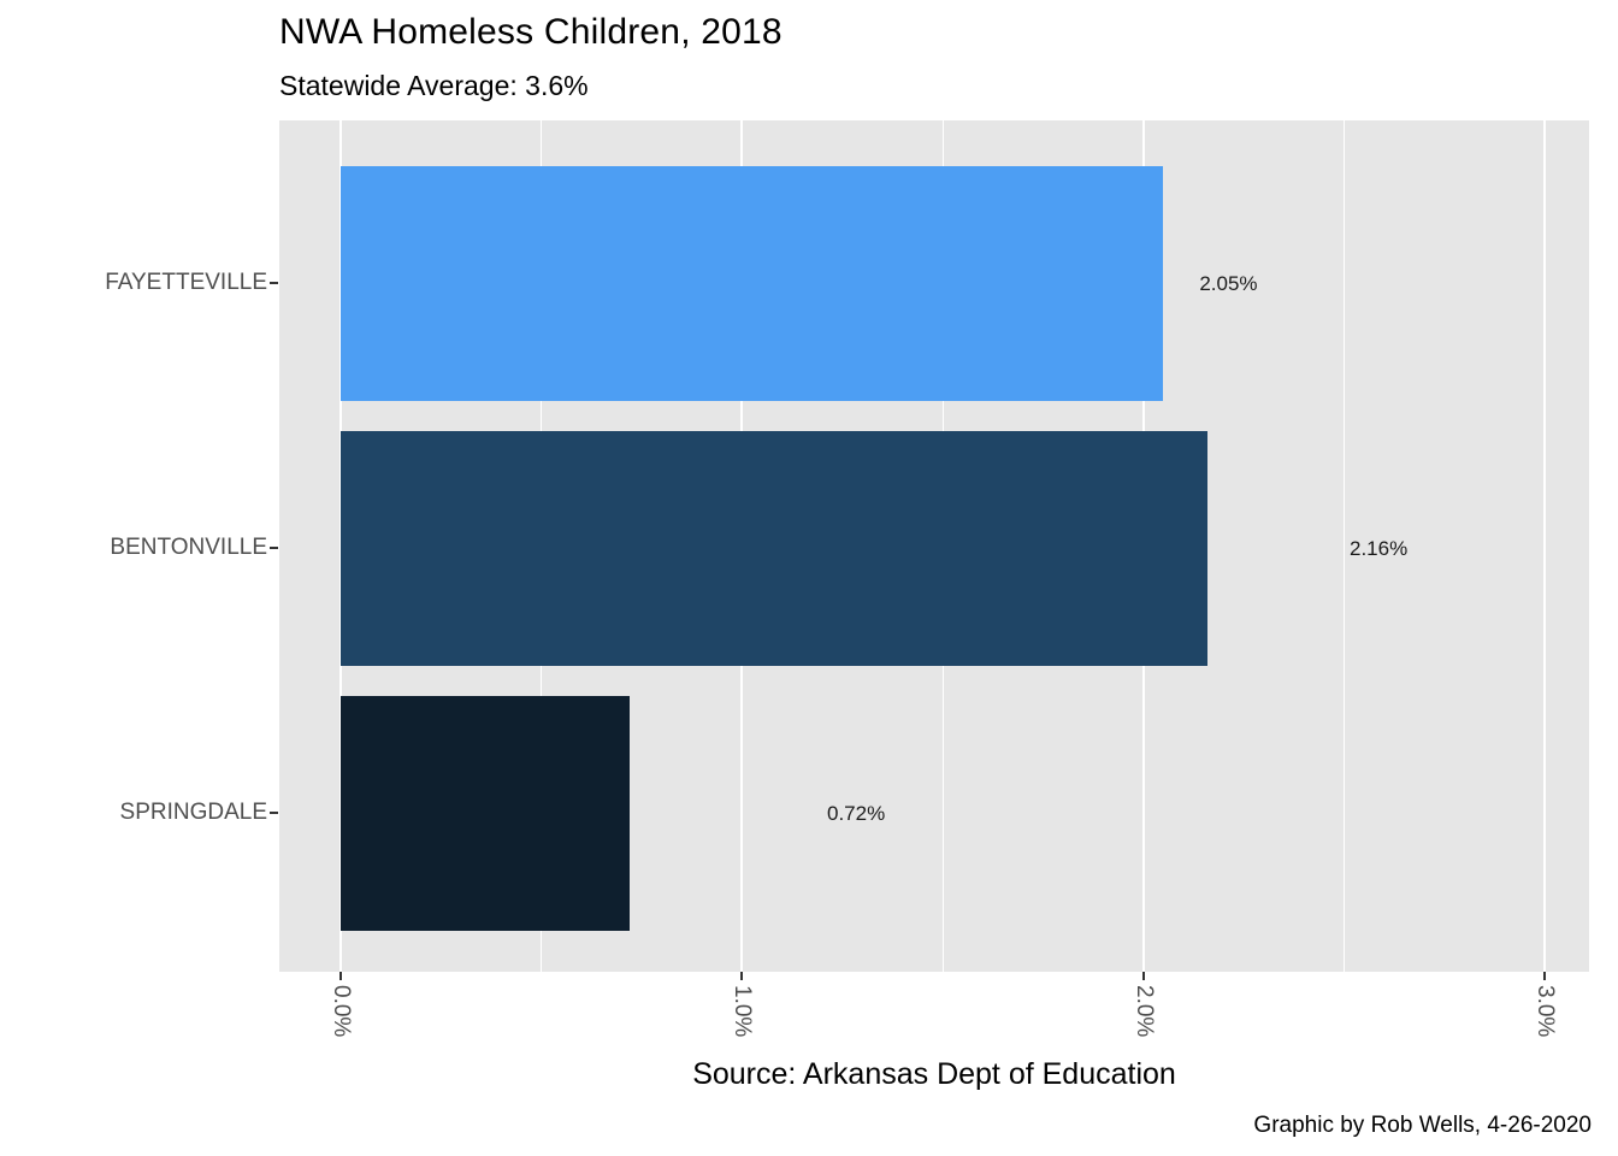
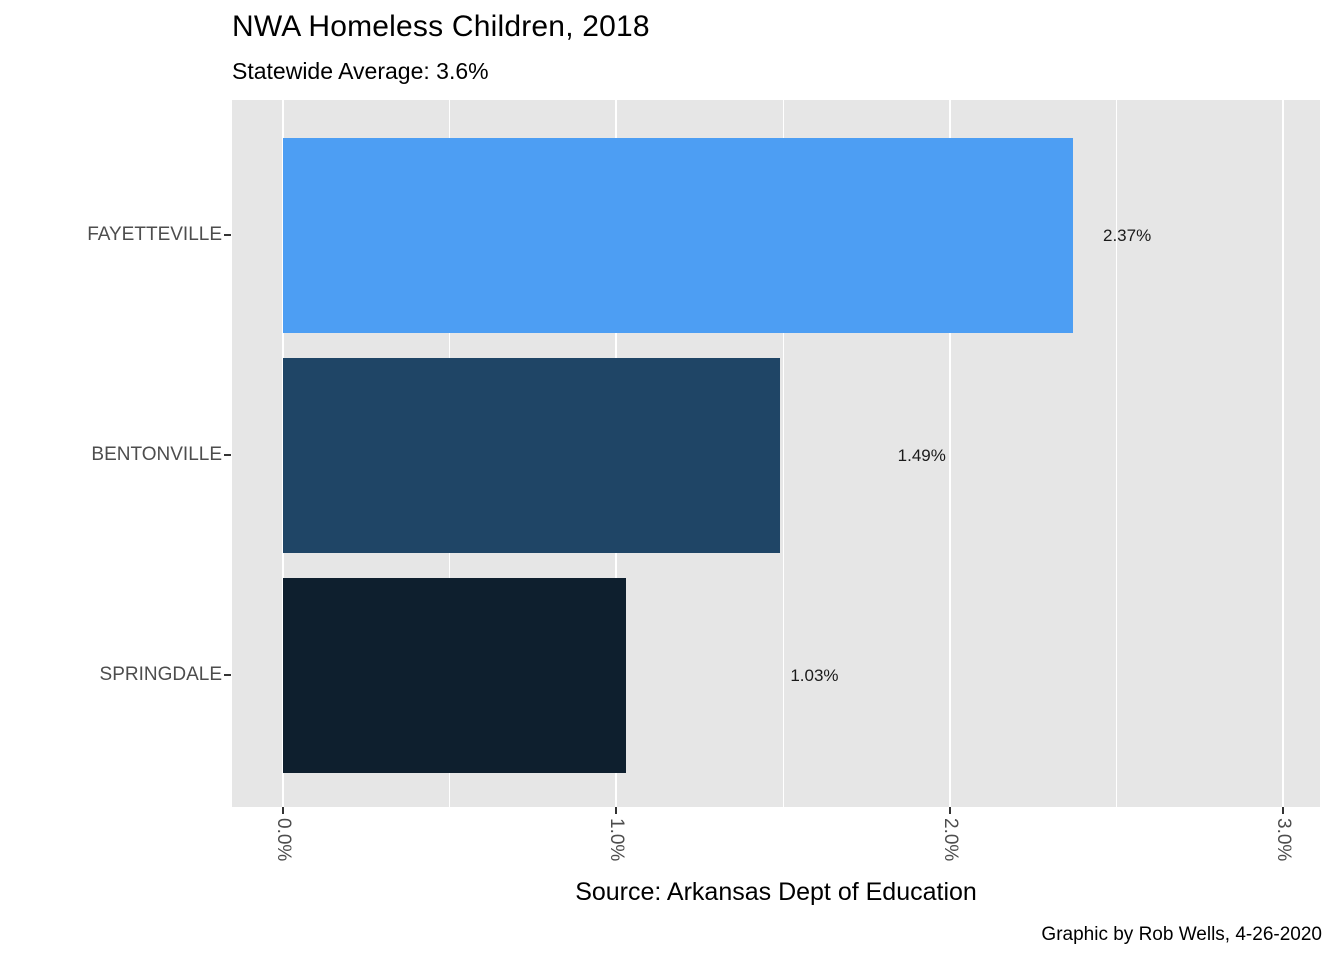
FAYETTEVILLE: 2.05% -> 2.37%
BENTONVILLE: 2.16% -> 1.49%
SPRINGDALE: 0.72% -> 1.03%
